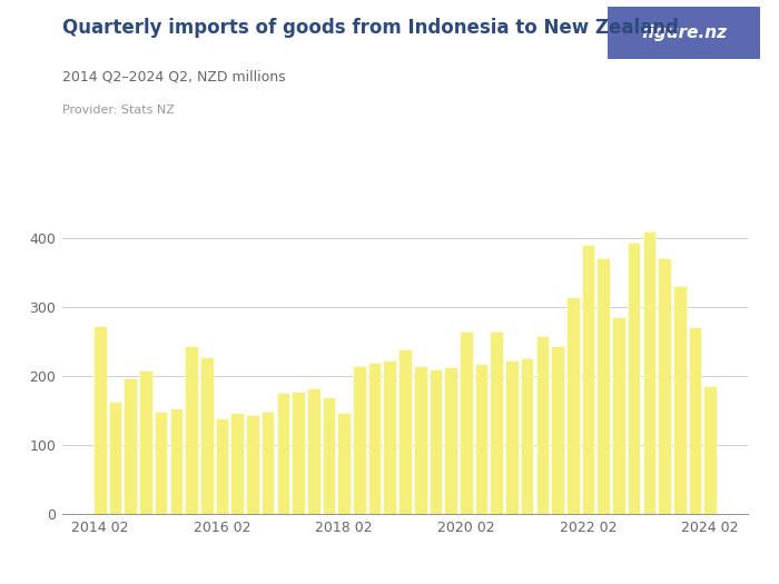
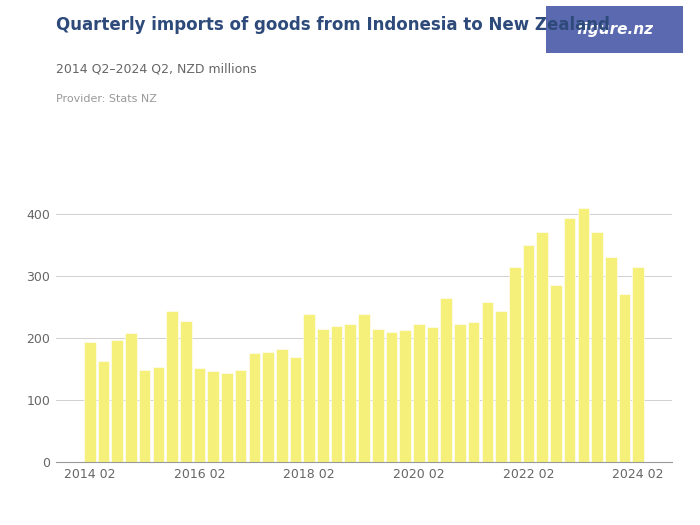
2014 02: 272 -> 193
2016 02: 138 -> 152
2018 02: 146 -> 239
2020 02: 264 -> 222
2022 02: 390 -> 349
2024 02: 186 -> 315
